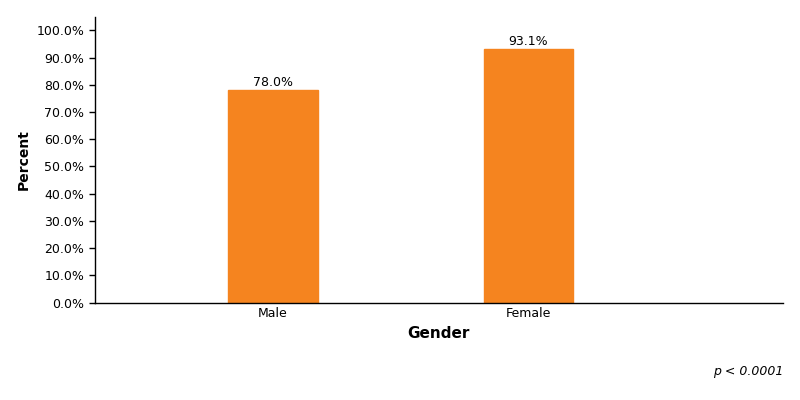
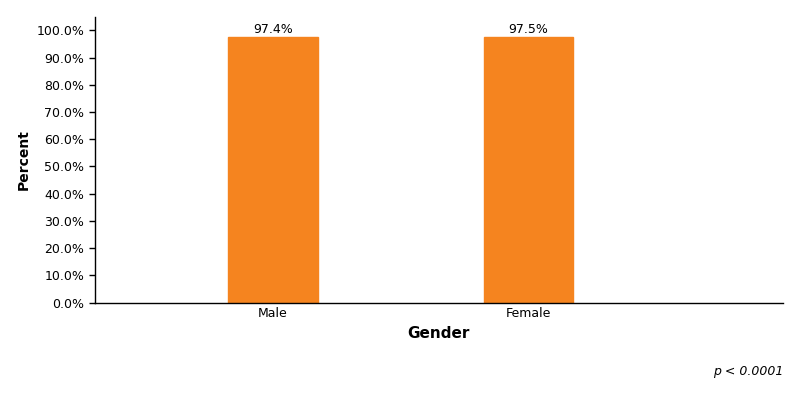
Male: 78.0% -> 97.4%
Female: 93.1% -> 97.5%
